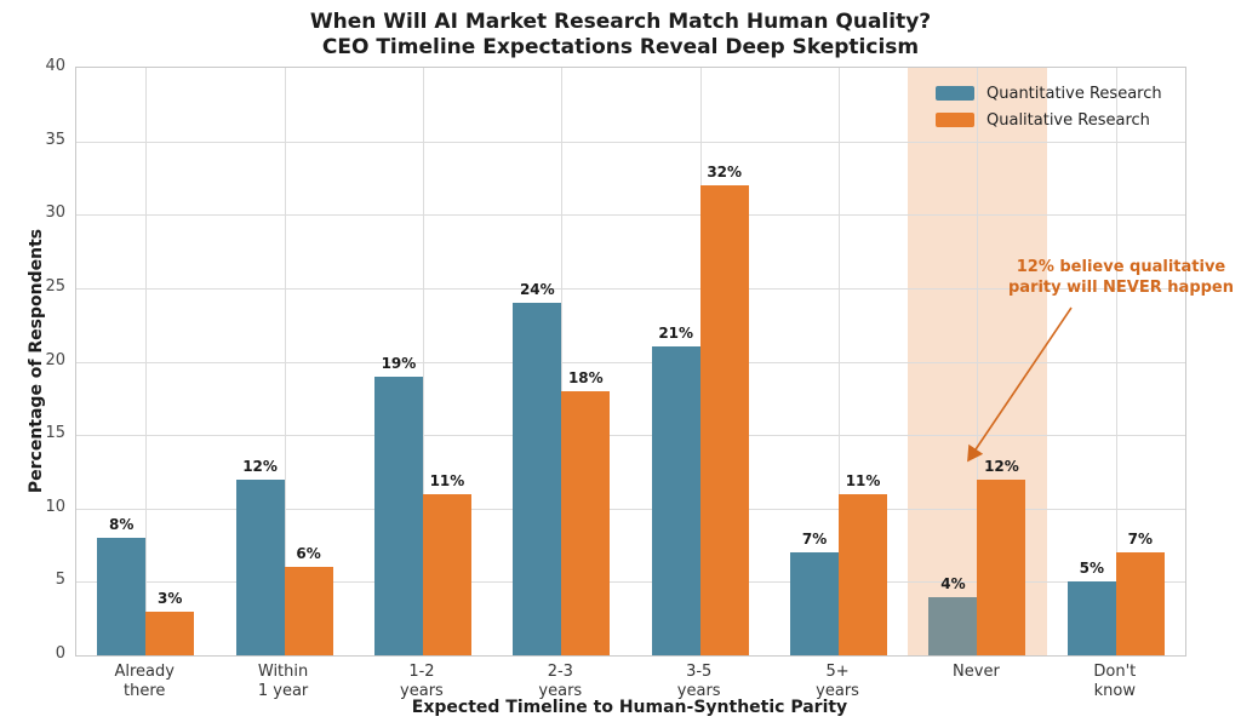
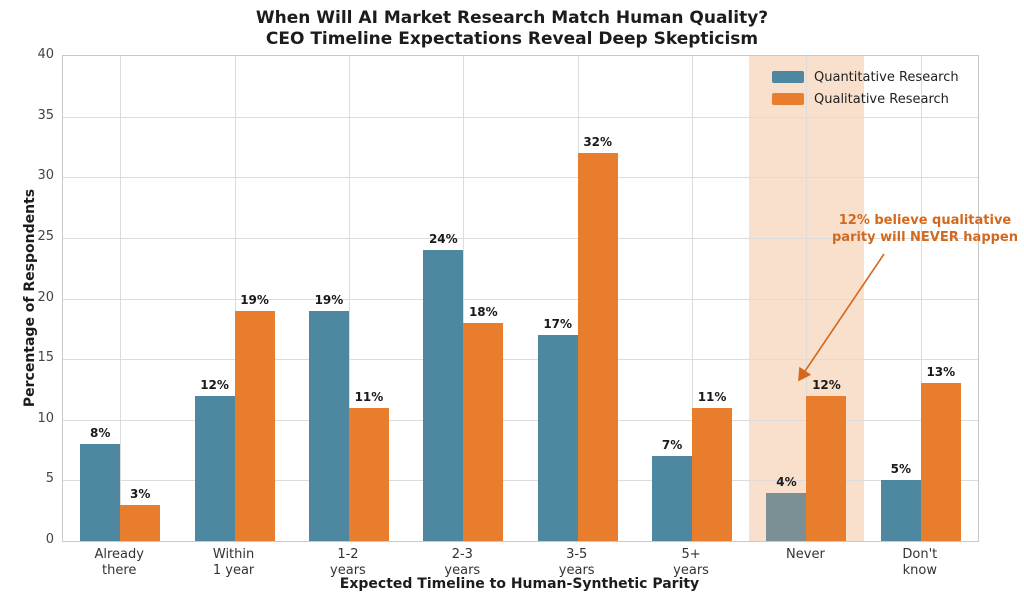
Qualitative Research/Within 1 year: 6% -> 19%
Quantitative Research/3-5 years: 21% -> 17%
Qualitative Research/Don't know: 7% -> 13%
